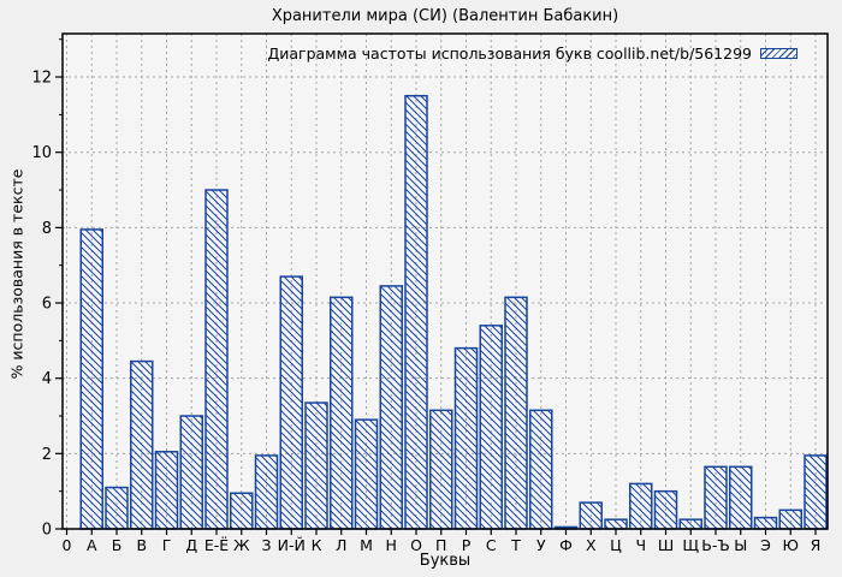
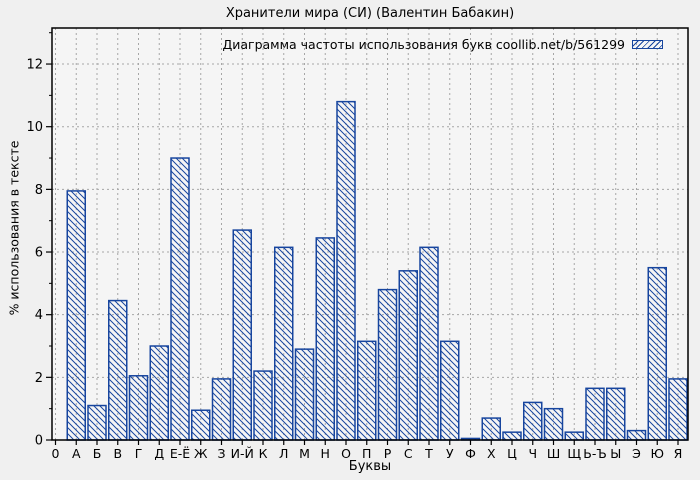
К: 3.4 -> 2.2
О: 11.5 -> 10.8
Ю: 0.5 -> 5.5
